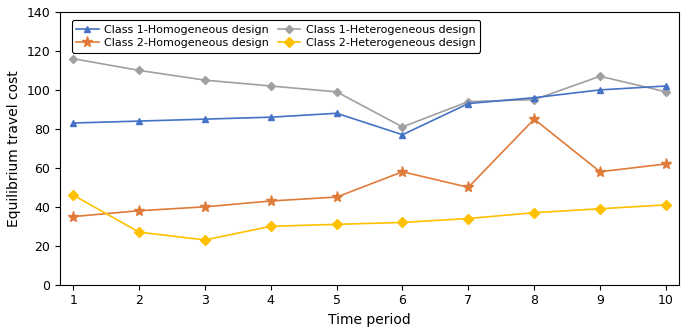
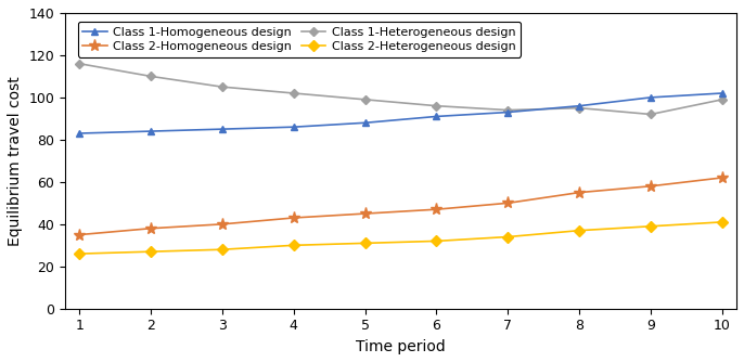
Class 2-Heterogeneous design/1: 46 -> 26
Class 2-Heterogeneous design/3: 23 -> 28
Class 1-Homogeneous design/6: 77 -> 91
Class 2-Homogeneous design/6: 58 -> 47
Class 1-Heterogeneous design/6: 81 -> 96
Class 2-Homogeneous design/8: 85 -> 55
Class 1-Heterogeneous design/9: 107 -> 92
